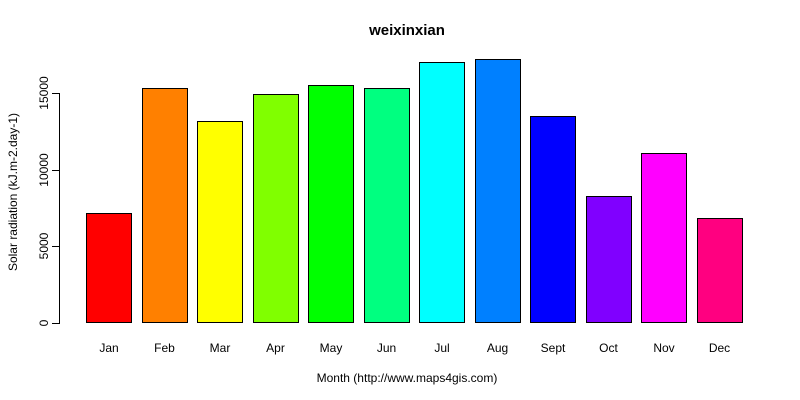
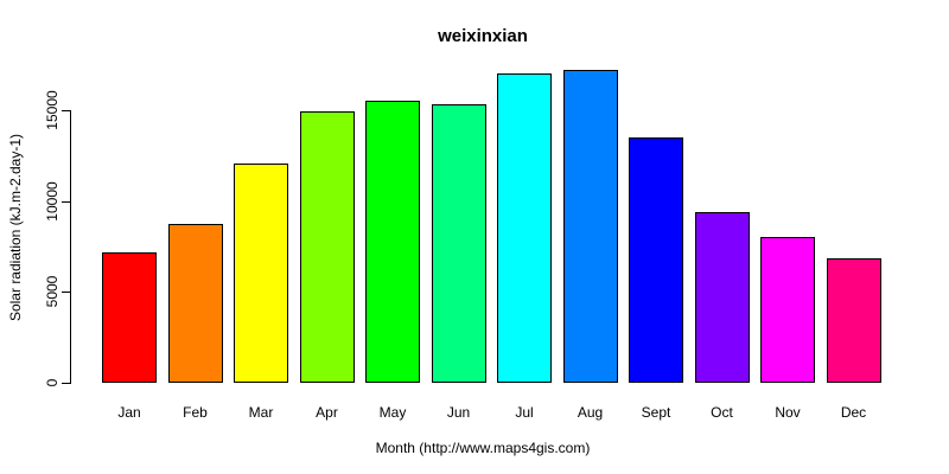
Feb: 15300 -> 8800
Mar: 13200 -> 12000
Oct: 8300 -> 9400
Nov: 11100 -> 8000
